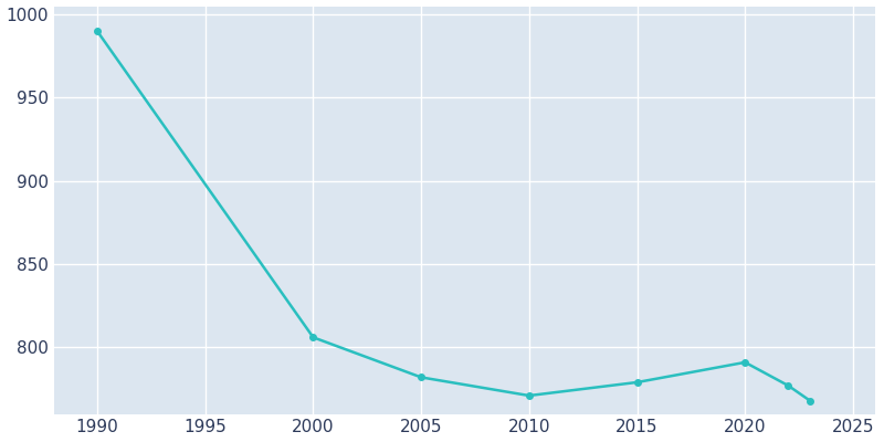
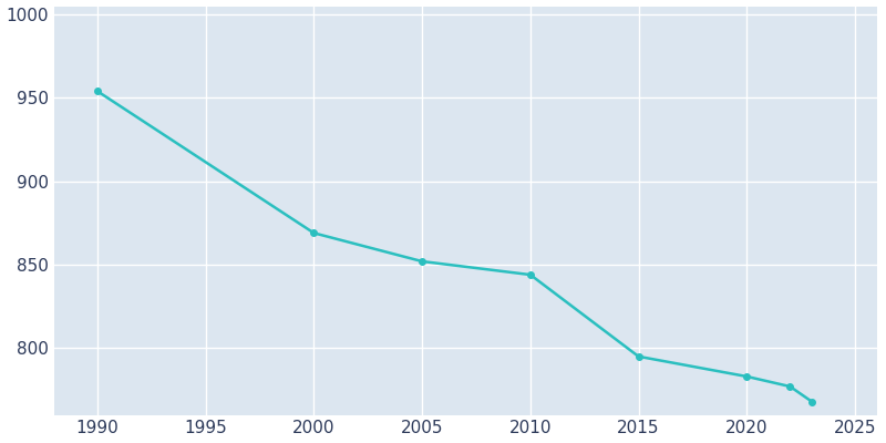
1990: 990 -> 954
2000: 806 -> 869
2005: 782 -> 852
2010: 771 -> 844
2015: 779 -> 795
2020: 791 -> 783
